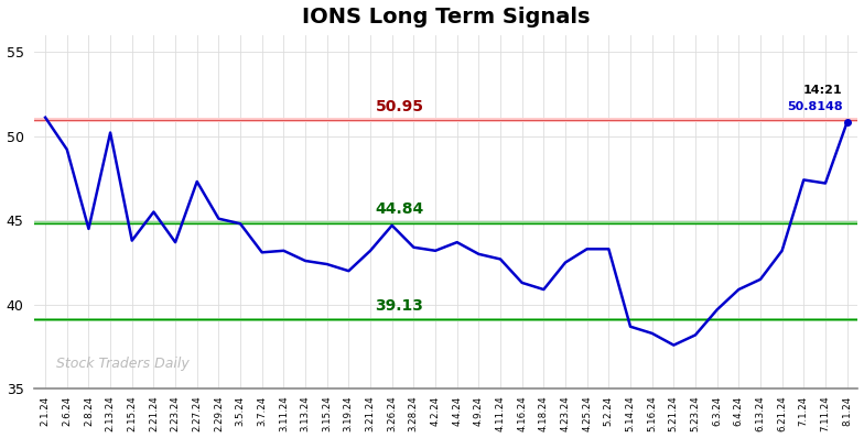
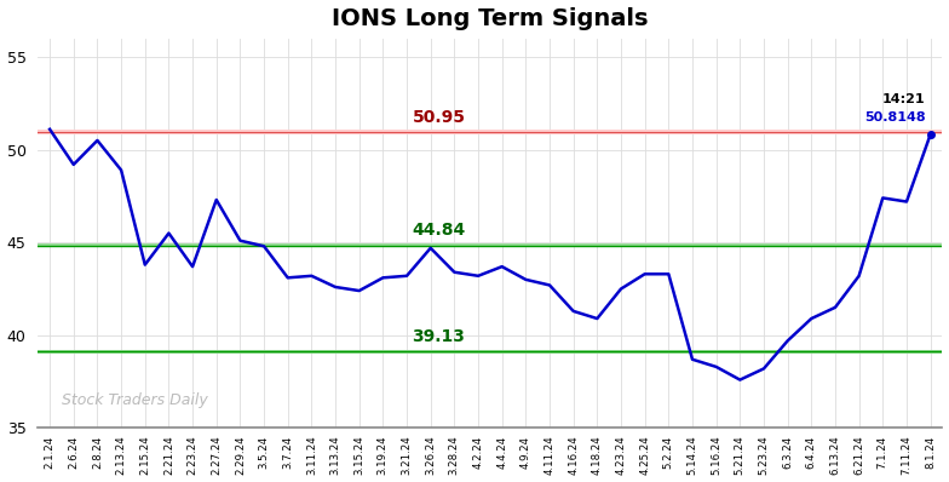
2.8.24: 44.5 -> 50.5
2.13.24: 50.2 -> 48.9
3.19.24: 42.0 -> 43.1
